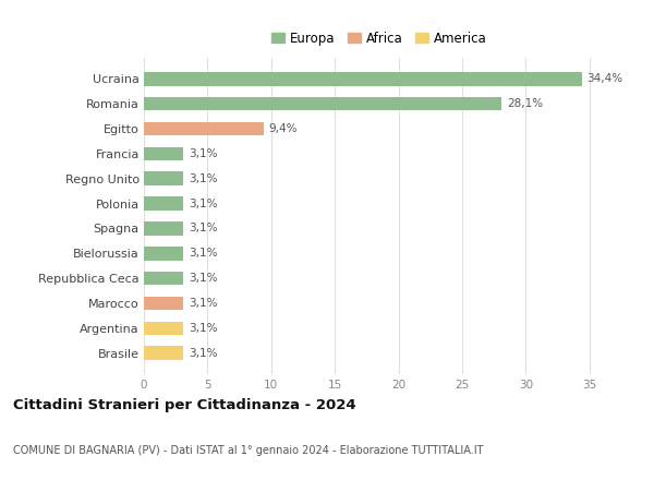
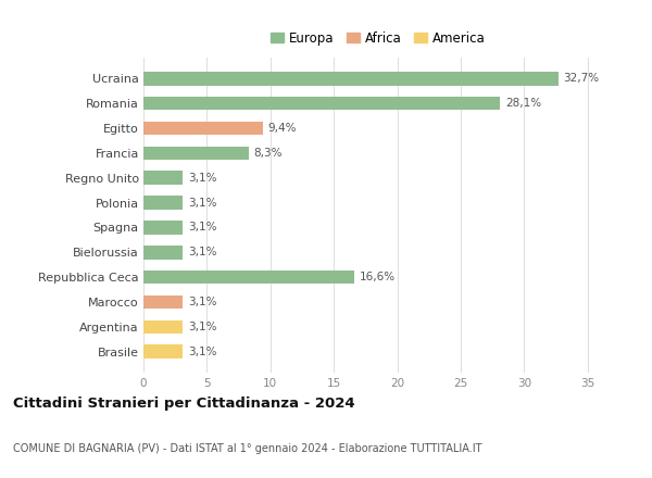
Ucraina: 34,4% -> 32,7%
Francia: 3,1% -> 8,3%
Repubblica Ceca: 3,1% -> 16,6%
